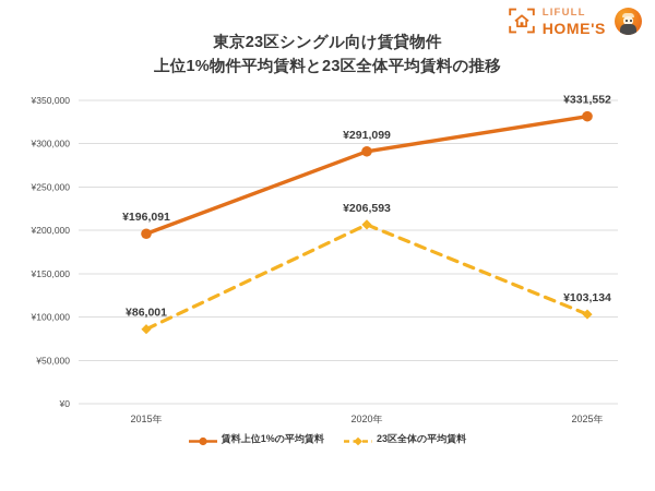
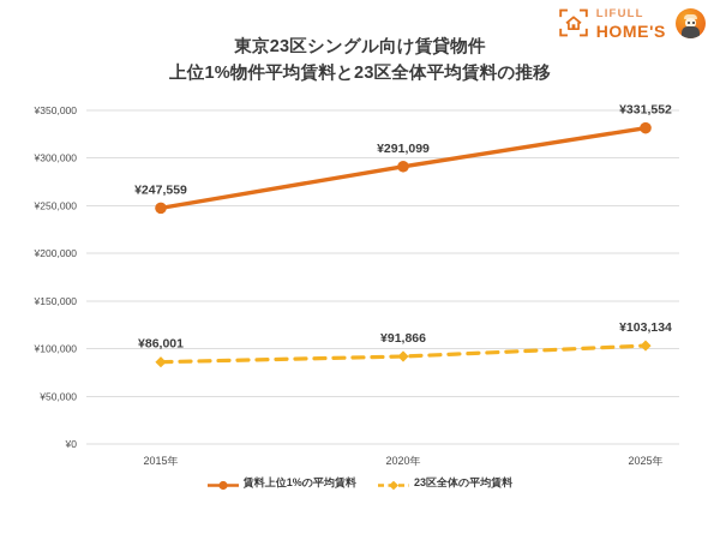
賃料上位1%の平均賃料/2015年: ¥196,091 -> ¥247,559
23区全体の平均賃料/2020年: ¥206,593 -> ¥91,866
